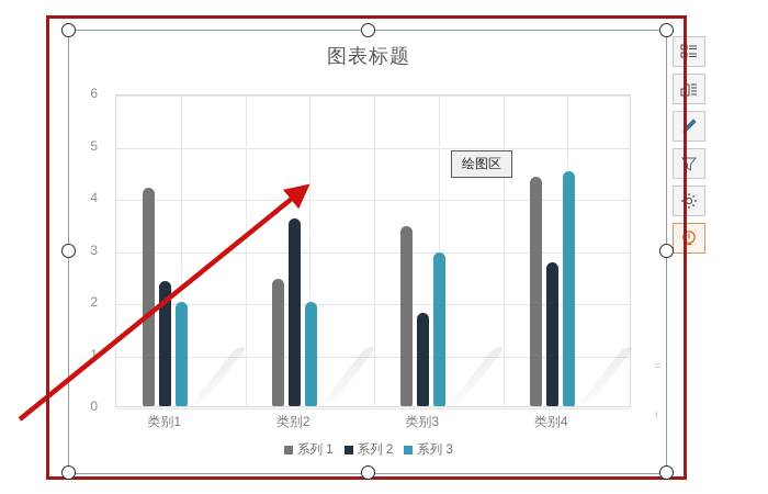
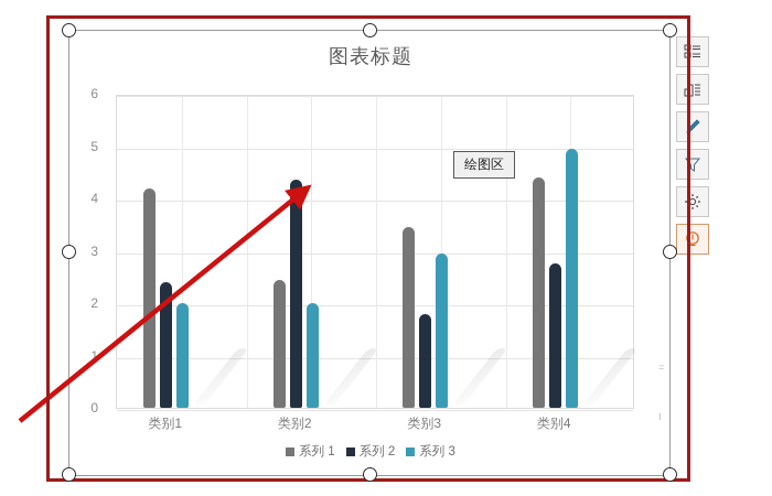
系列 2/类别2: 3.6 -> 4.3
系列 3/类别4: 4.5 -> 5.0
